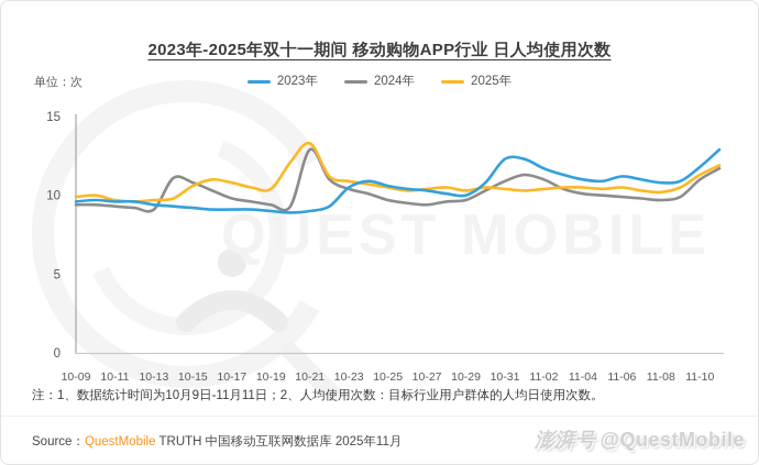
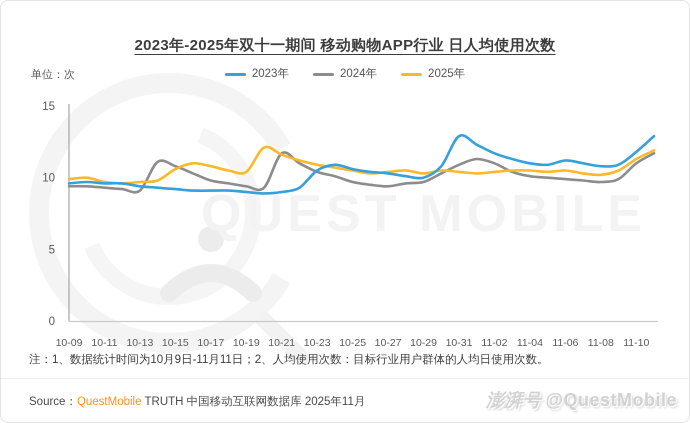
2024年/10-21: 12.9 -> 11.7
2025年/10-21: 13.3 -> 11.6
2023年/10-31: 12.3 -> 12.9
